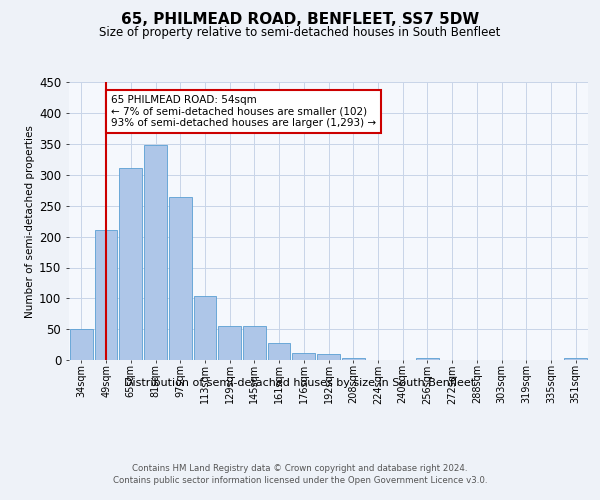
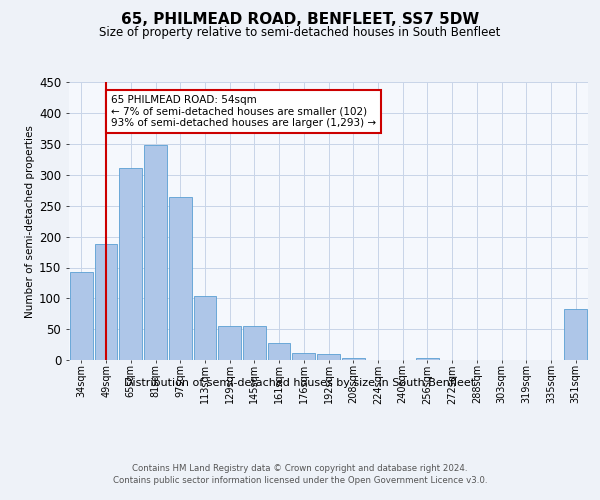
34sqm: 50 -> 142
49sqm: 211 -> 188
351sqm: 3 -> 82
